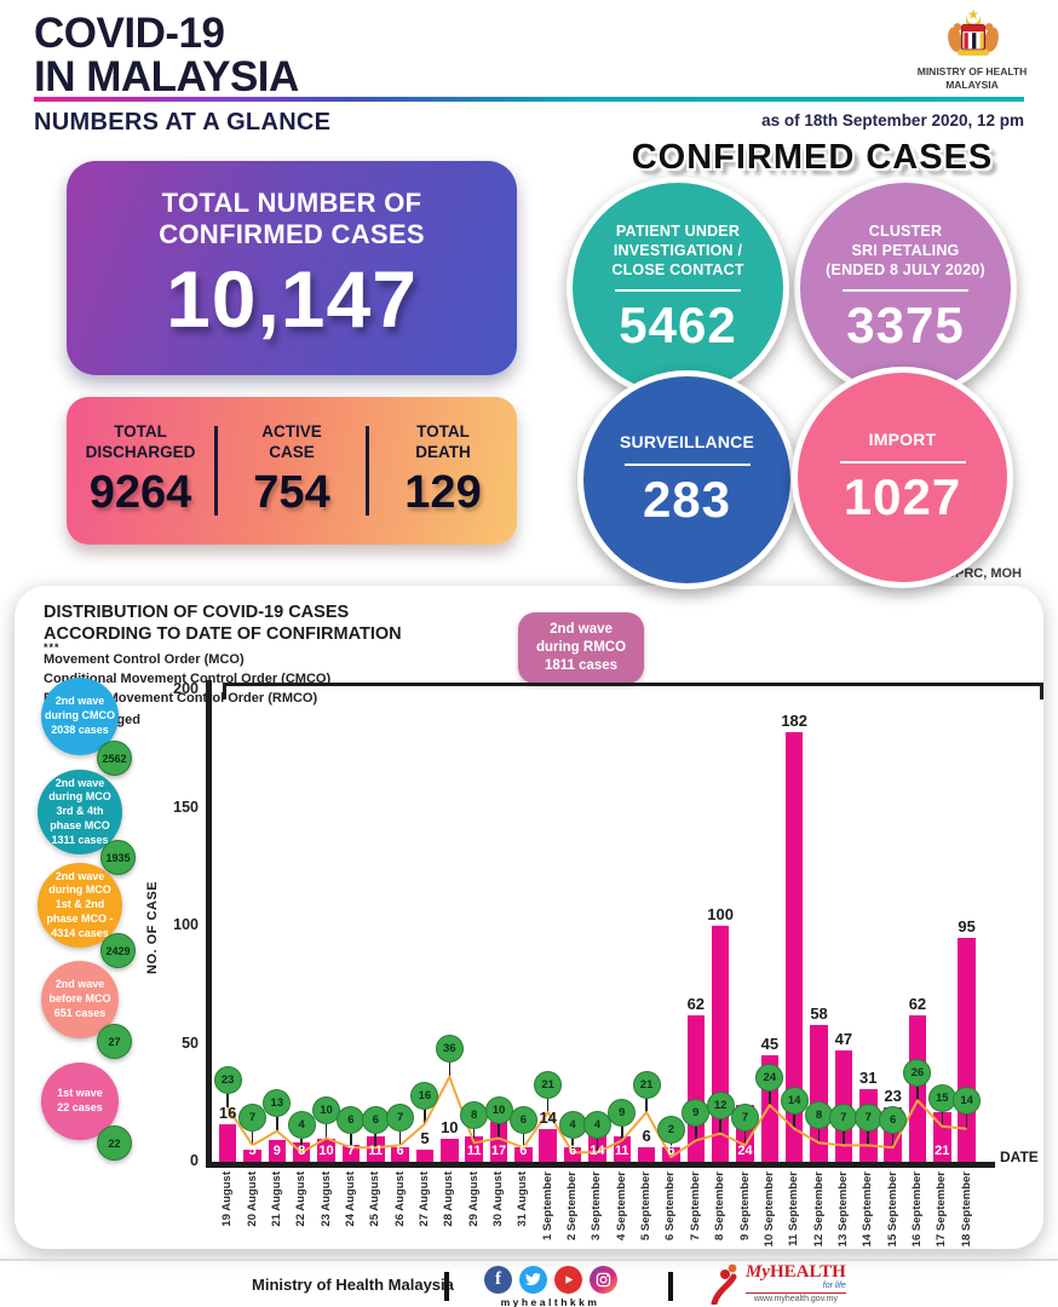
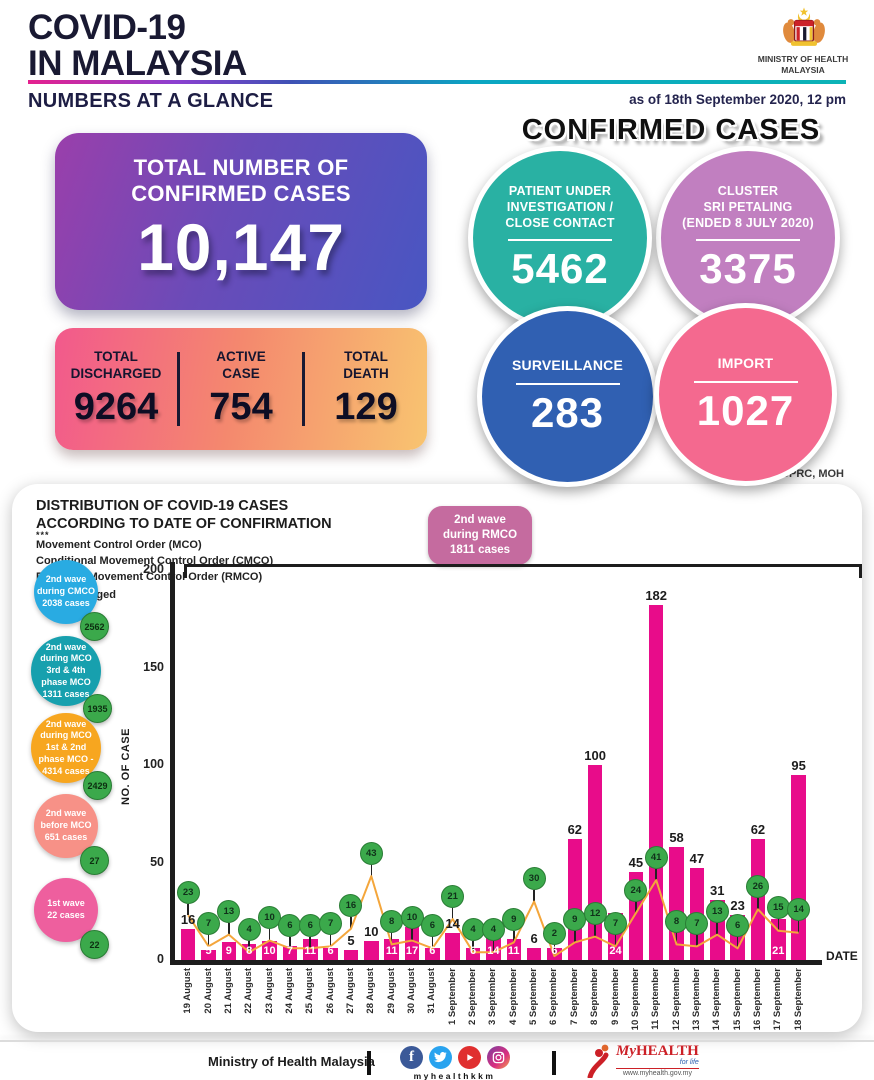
Discharged/28 August: 36 -> 43
Discharged/5 September: 21 -> 30
Discharged/11 September: 14 -> 41
Discharged/14 September: 7 -> 13
